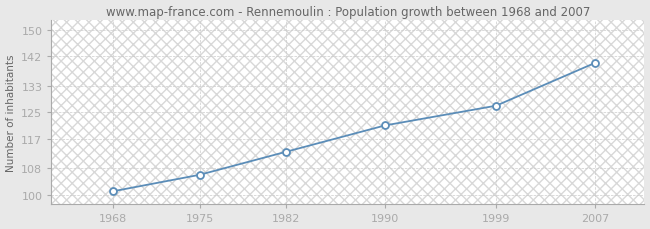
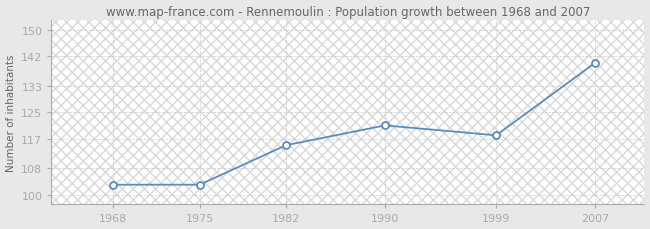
1968: 101 -> 103
1975: 106 -> 103
1982: 113 -> 115
1999: 127 -> 118
